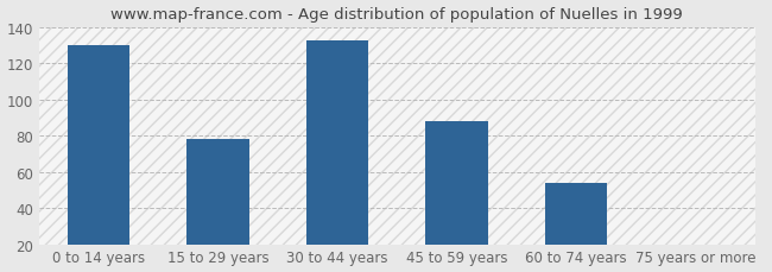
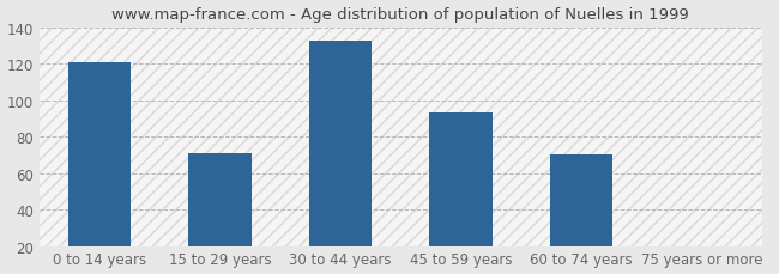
0 to 14 years: 130 -> 121
15 to 29 years: 78 -> 71
45 to 59 years: 88 -> 93
60 to 74 years: 54 -> 70
